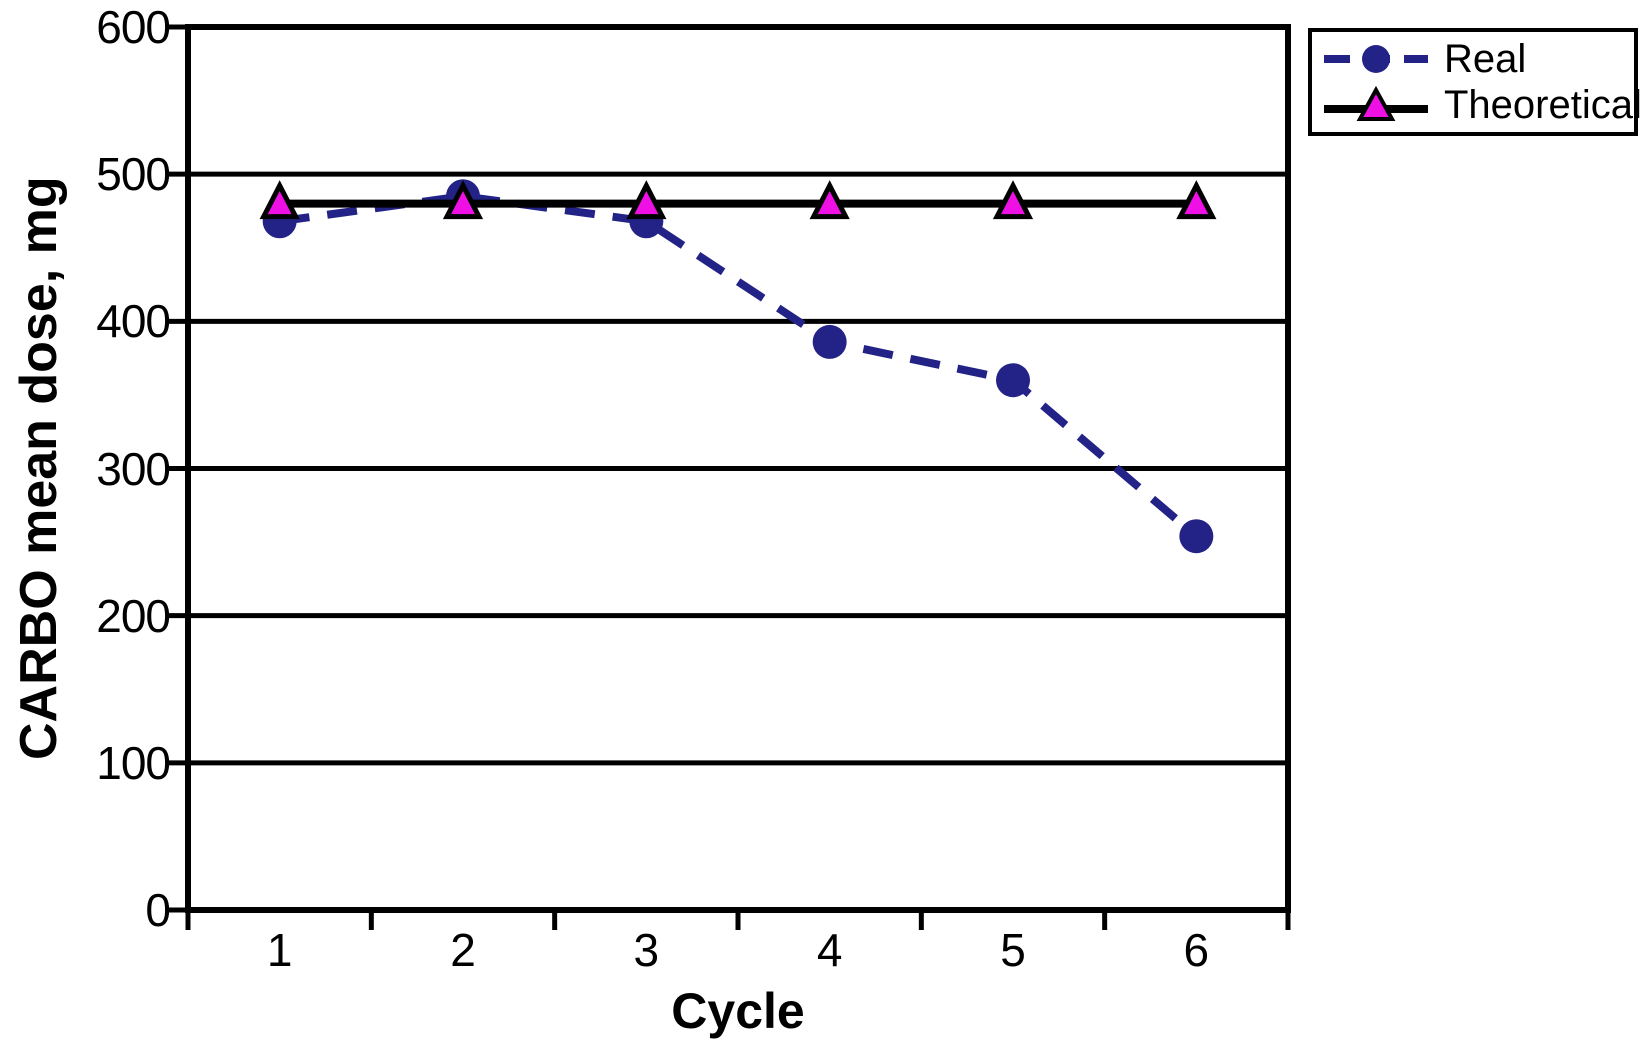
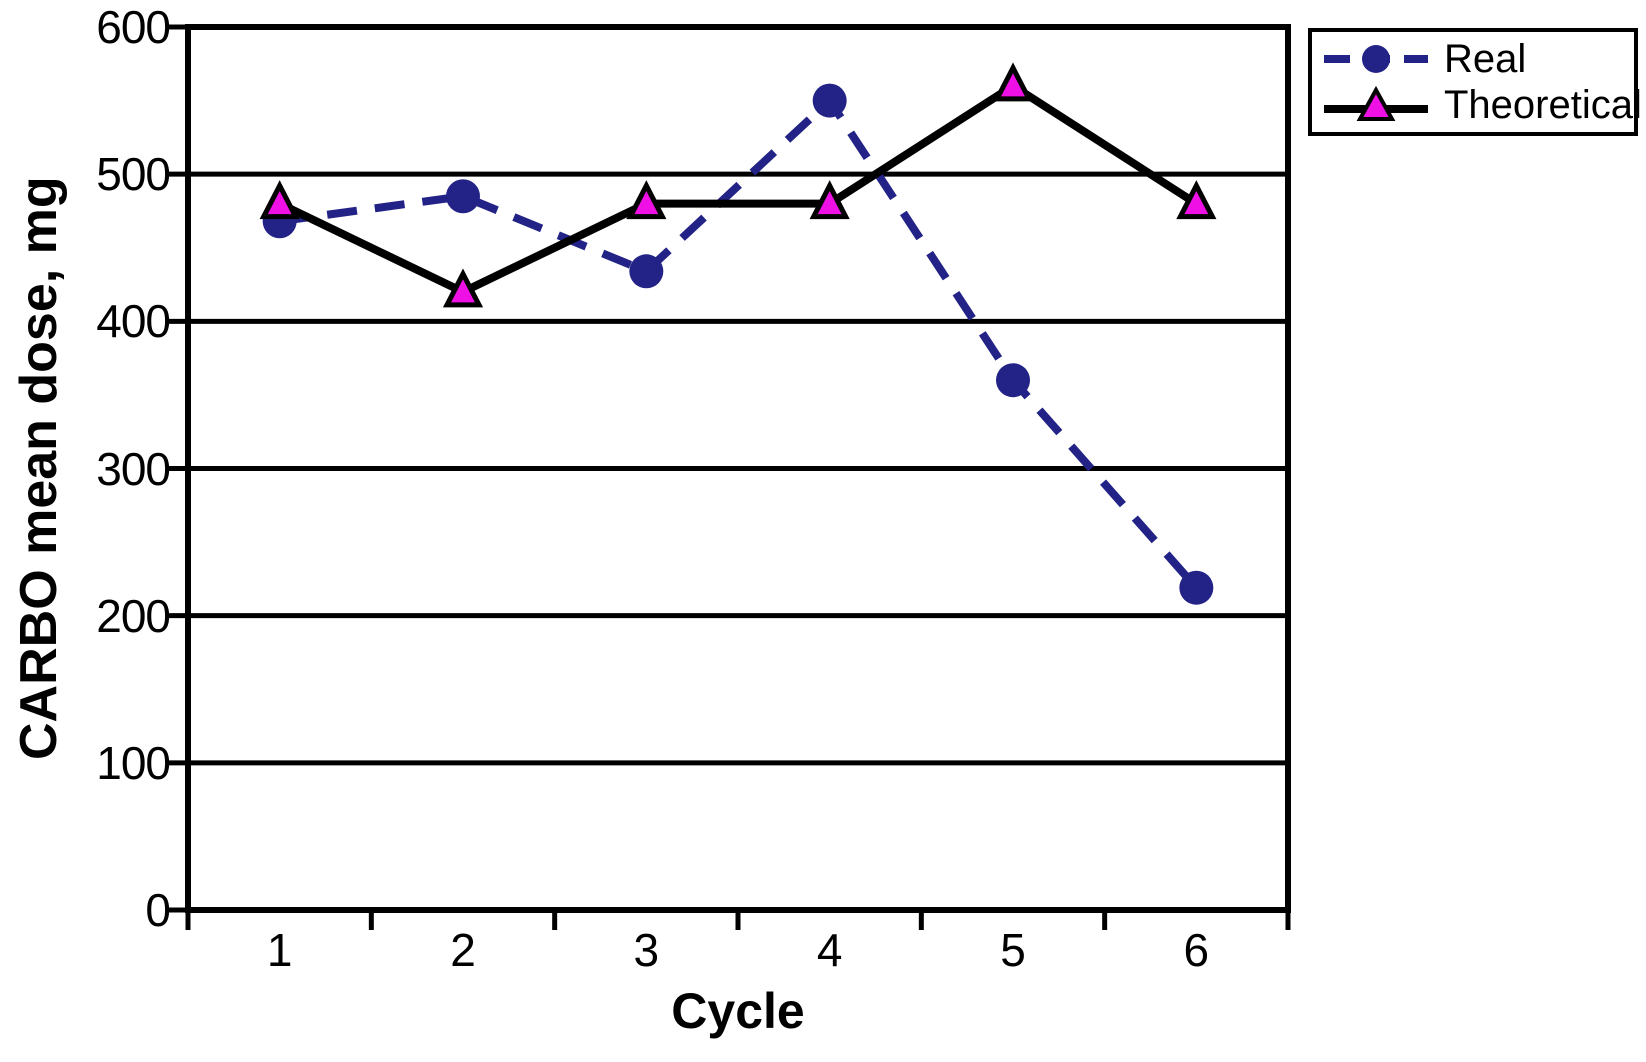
Theoretical/2: 480 -> 420
Real/3: 468 -> 434
Real/4: 386 -> 550
Theoretical/5: 480 -> 560
Real/6: 254 -> 219
